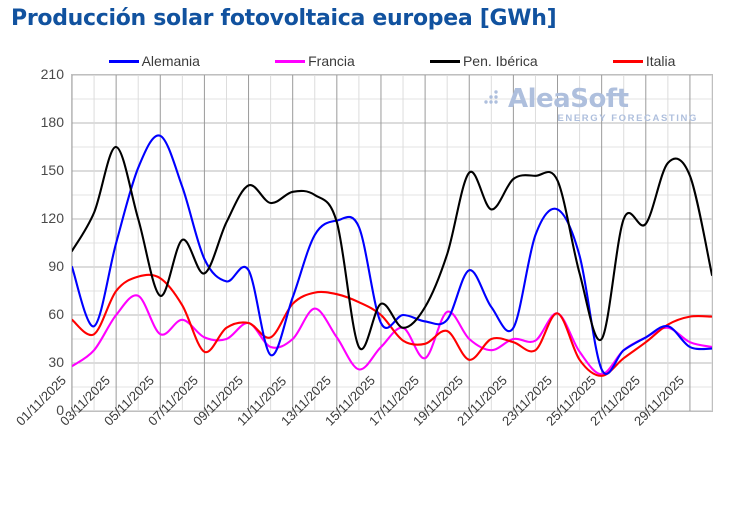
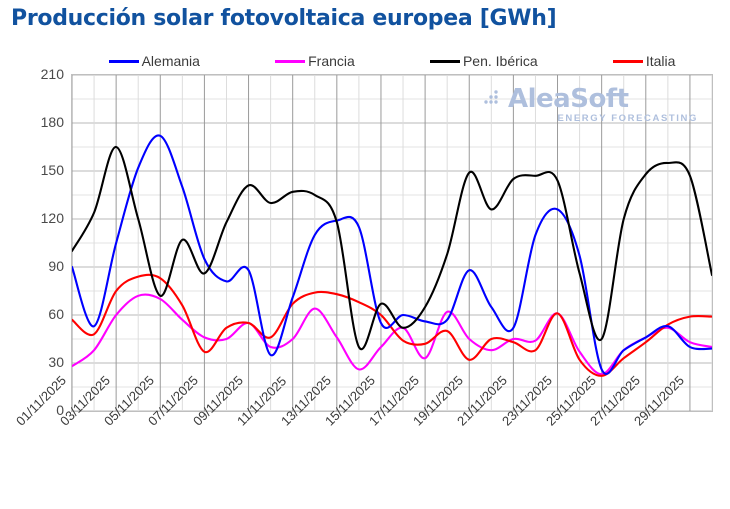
Francia/05/11/2025: 48 -> 70
Pen. Ibérica/27/11/2025: 117 -> 148
